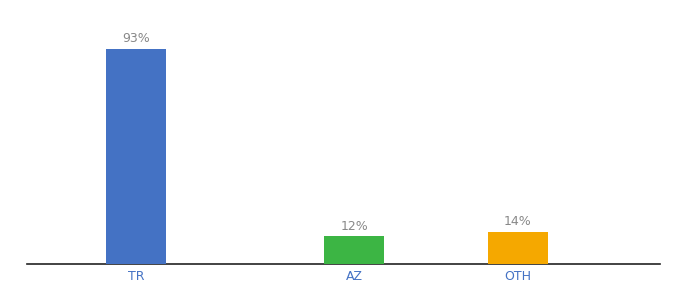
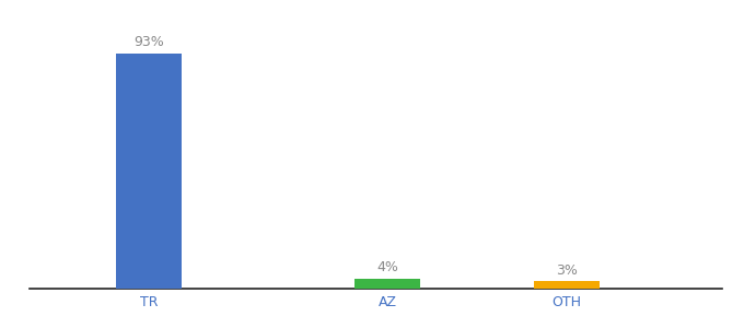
AZ: 12% -> 4%
OTH: 14% -> 3%
